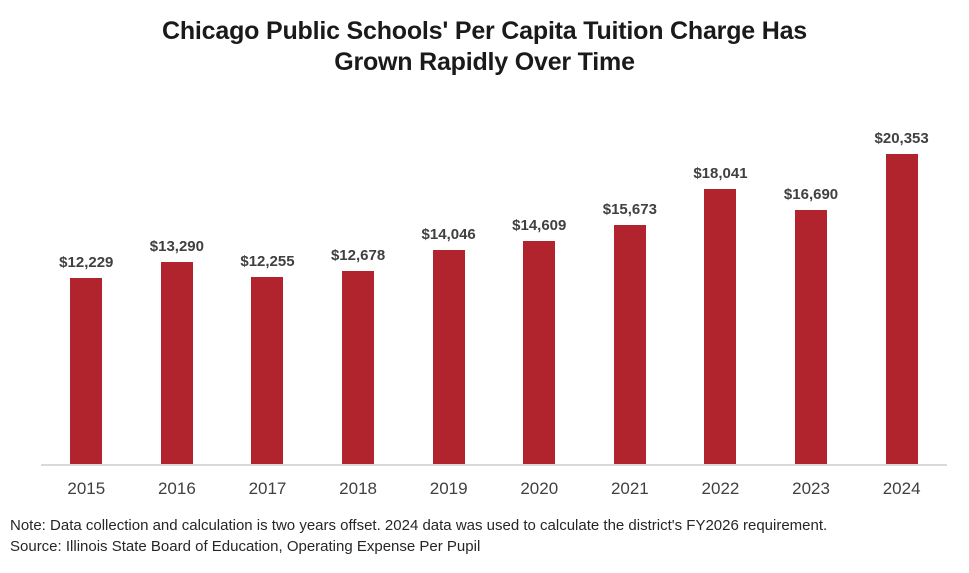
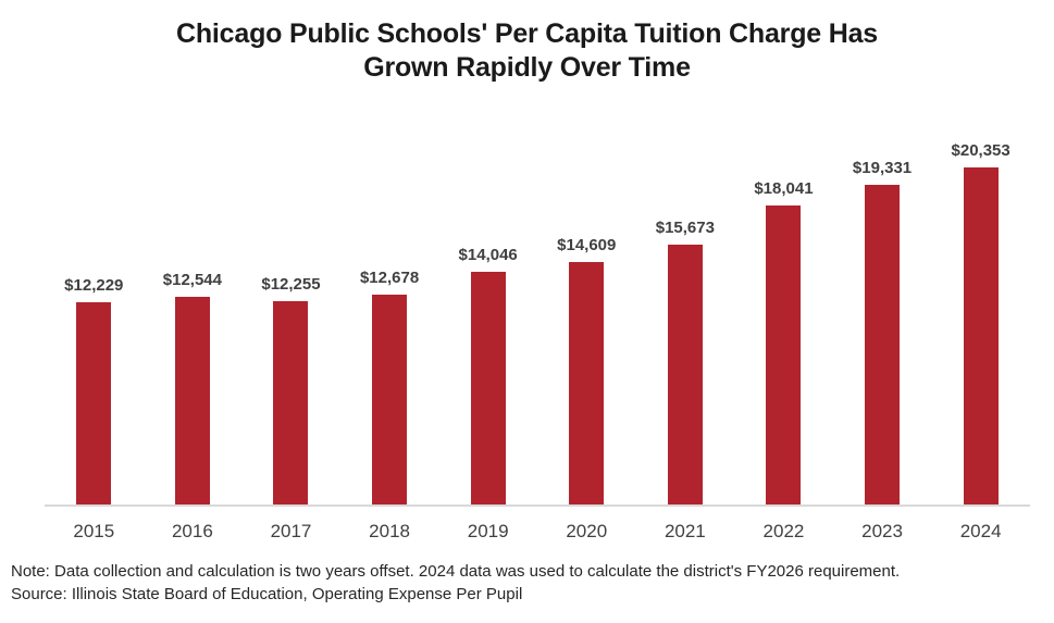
2016: $13,290 -> $12,544
2023: $16,690 -> $19,331
